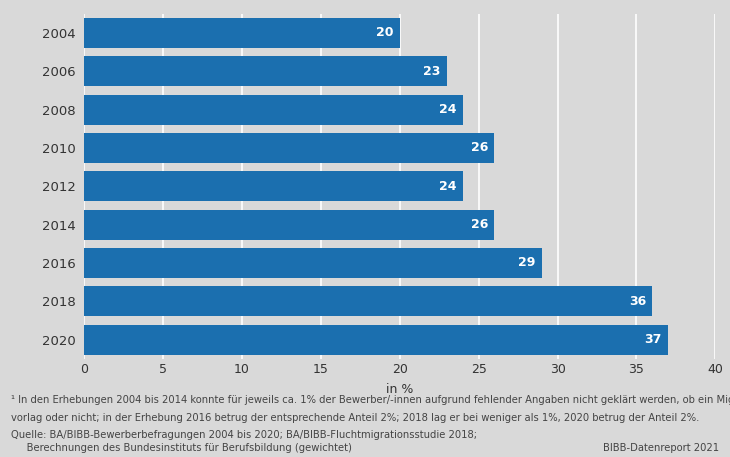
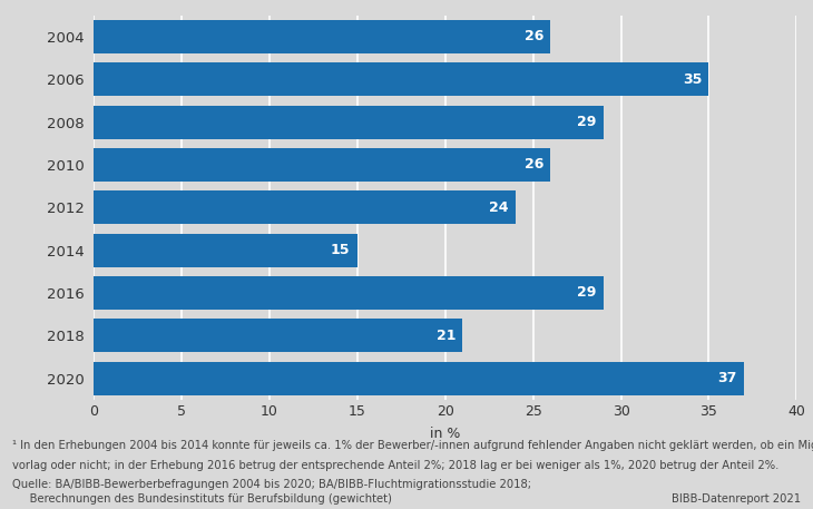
2004: 20 -> 26
2006: 23 -> 35
2008: 24 -> 29
2014: 26 -> 15
2018: 36 -> 21
